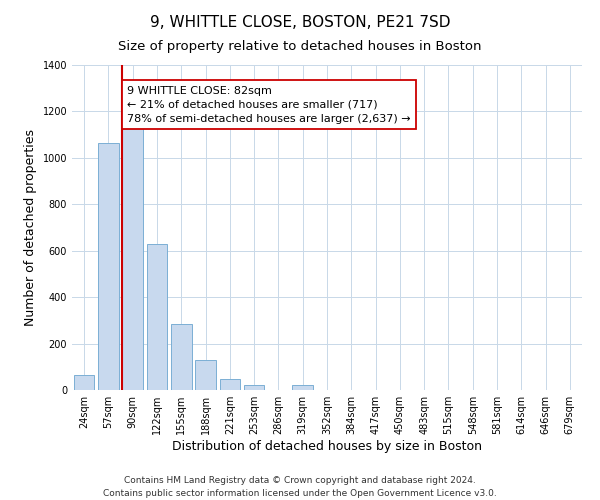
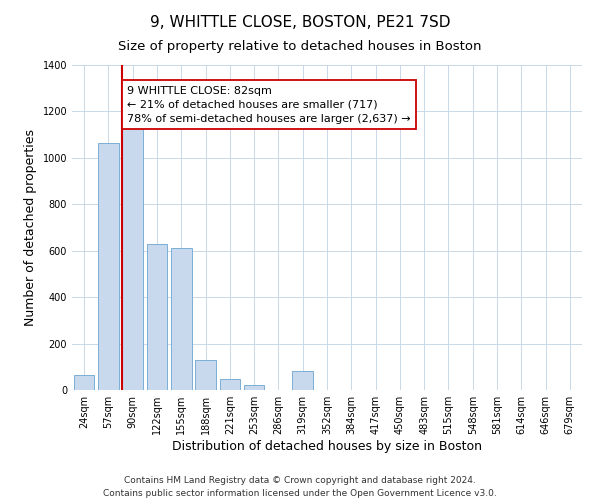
155sqm: 285 -> 610
319sqm: 20 -> 80
